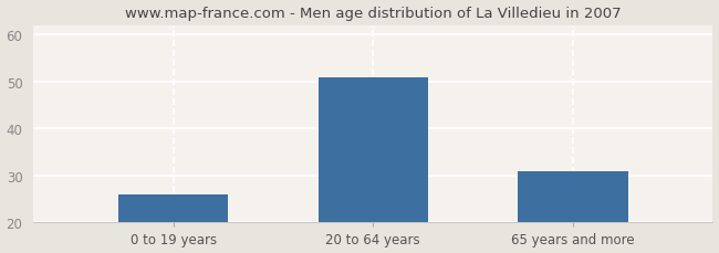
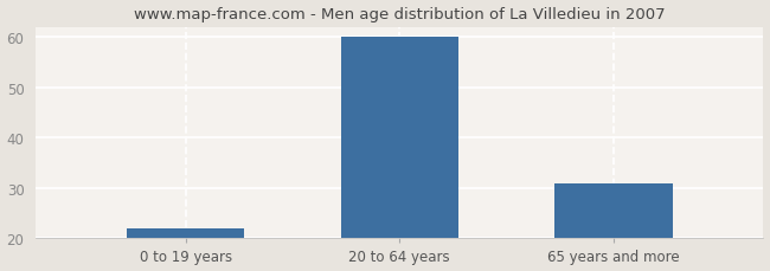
0 to 19 years: 26 -> 22
20 to 64 years: 51 -> 60
